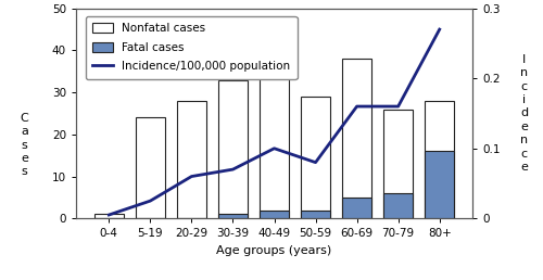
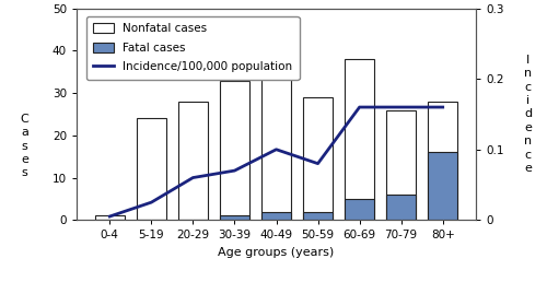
Incidence/100,000 population/80+: 0.270 -> 0.160
